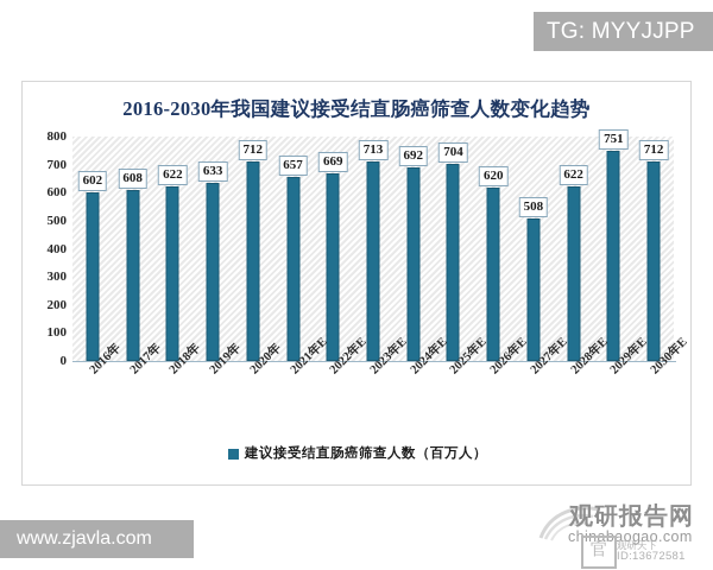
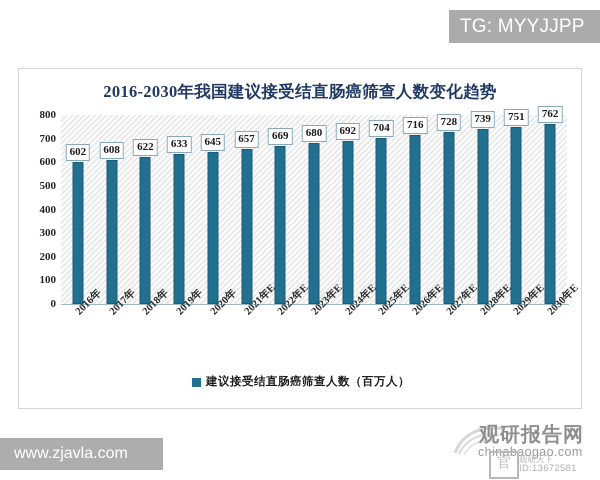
2020年: 712 -> 645
2023年E: 713 -> 680
2026年E: 620 -> 716
2027年E: 508 -> 728
2028年E: 622 -> 739
2030年E: 712 -> 762
